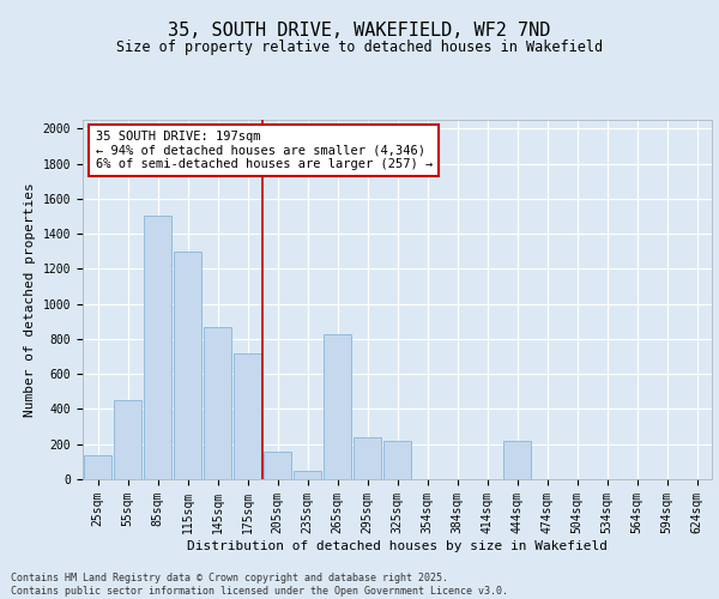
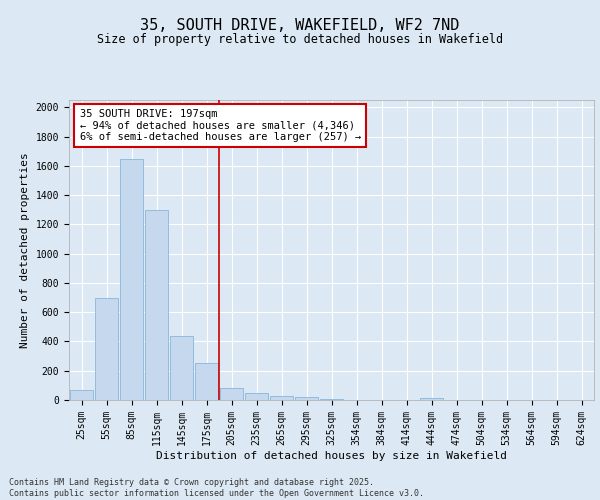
25sqm: 140 -> 60
55sqm: 450 -> 700
85sqm: 1500 -> 1650
145sqm: 870 -> 440
175sqm: 720 -> 260
205sqm: 160 -> 80
265sqm: 830 -> 30
295sqm: 240 -> 20
325sqm: 220 -> 10
444sqm: 220 -> 20
